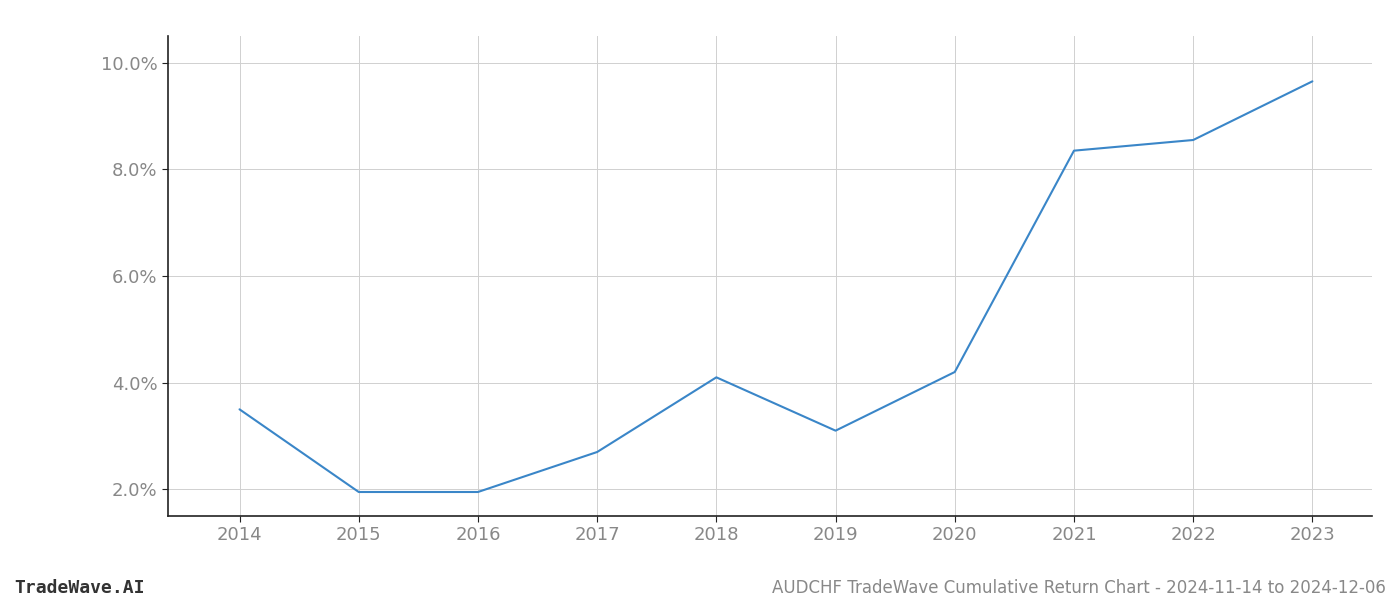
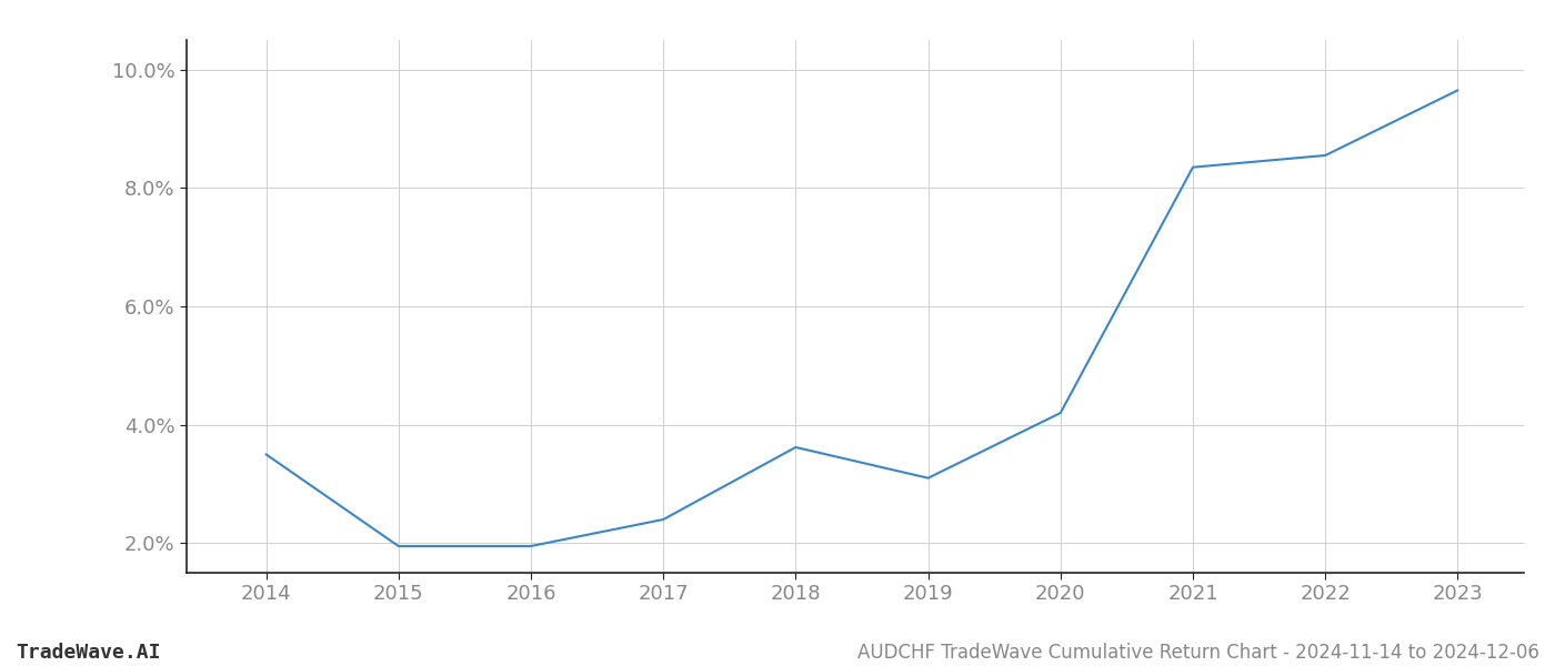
2017: 2.70% -> 2.40%
2018: 4.10% -> 3.62%
